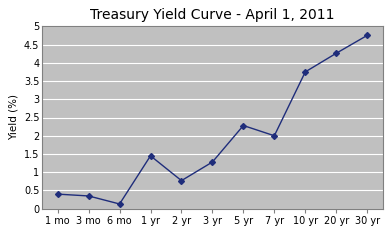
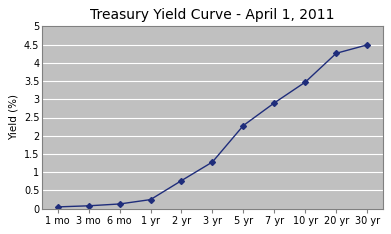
1 mo: 0.40 -> 0.05
3 mo: 0.35 -> 0.08
1 yr: 1.45 -> 0.25
7 yr: 2.00 -> 2.90
10 yr: 3.75 -> 3.47
30 yr: 4.75 -> 4.49
